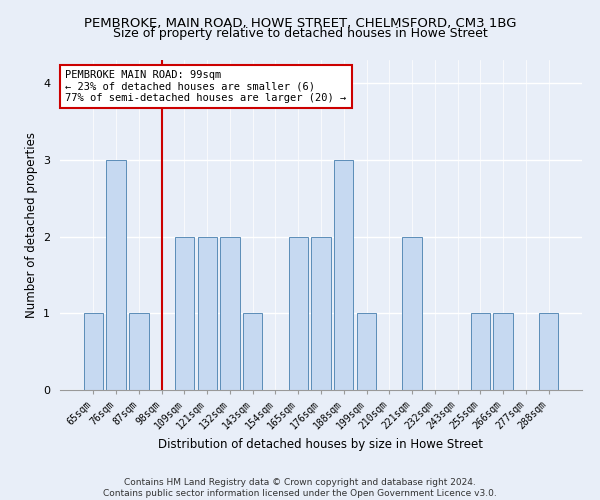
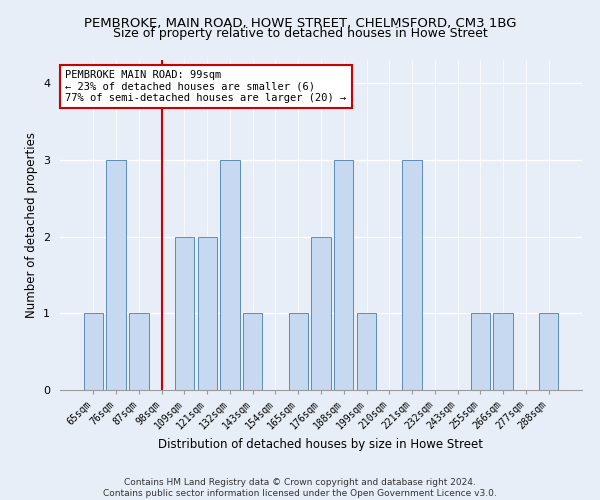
132sqm: 2 -> 3
165sqm: 2 -> 1
221sqm: 2 -> 3
